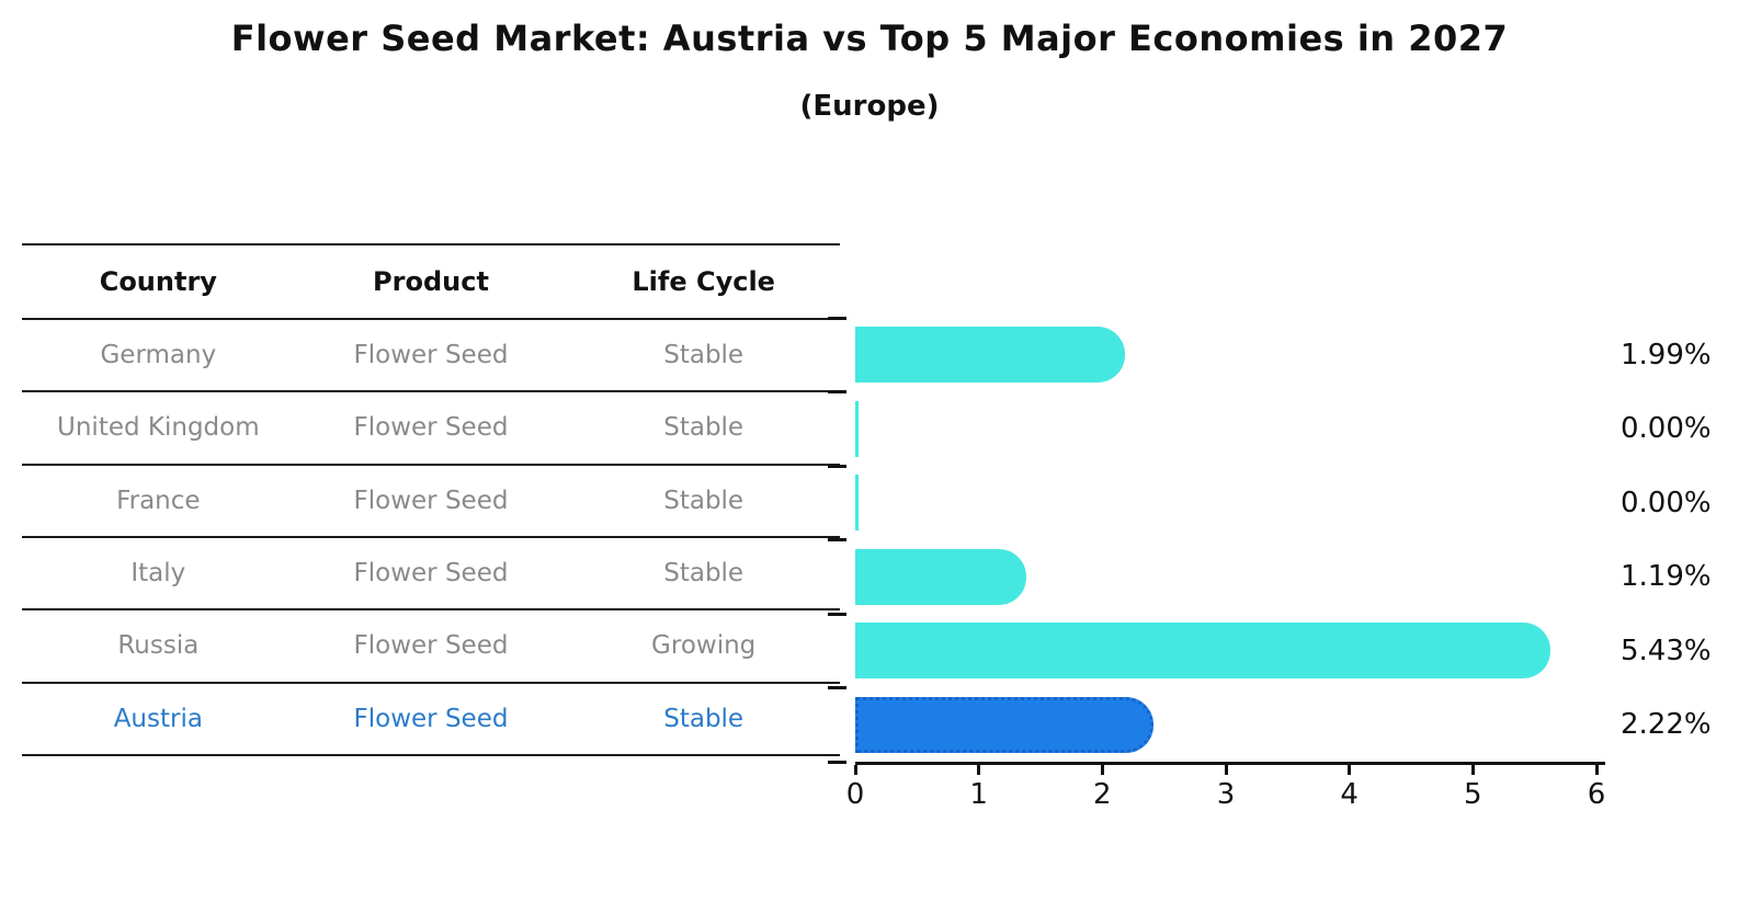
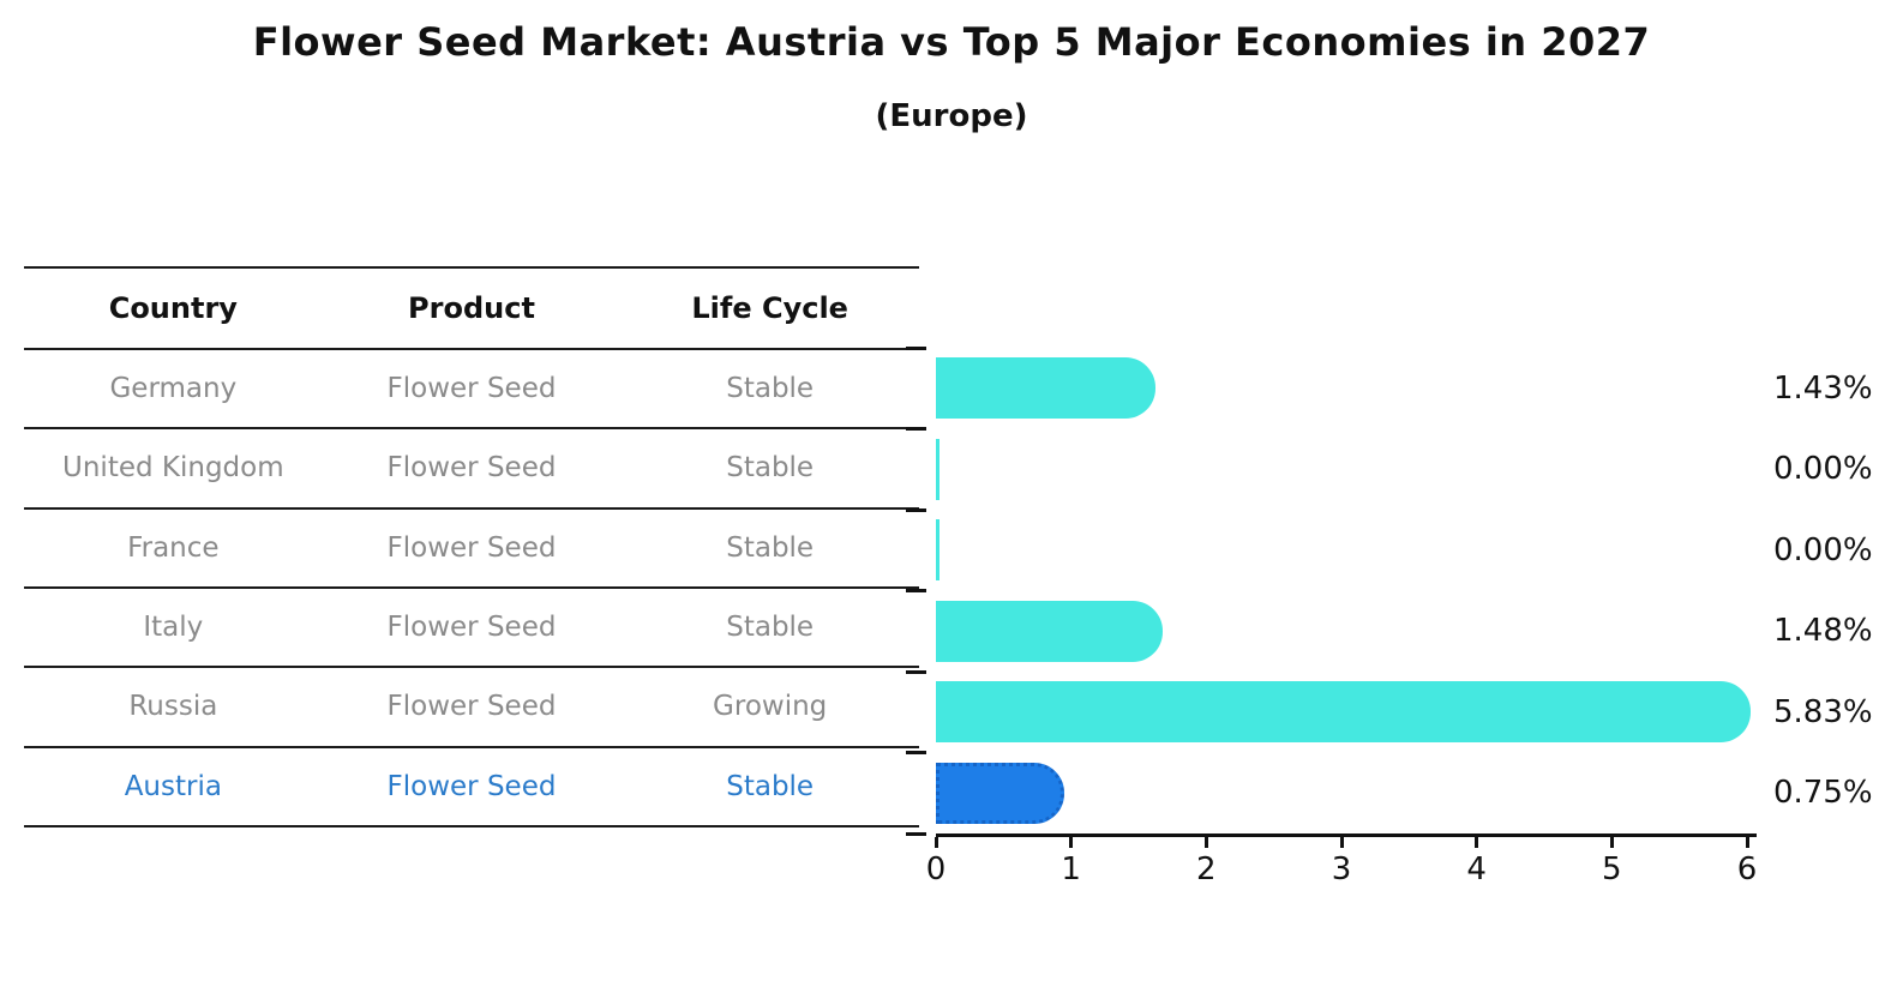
Germany: 1.99% -> 1.43%
Italy: 1.19% -> 1.48%
Russia: 5.43% -> 5.83%
Austria: 2.22% -> 0.75%
